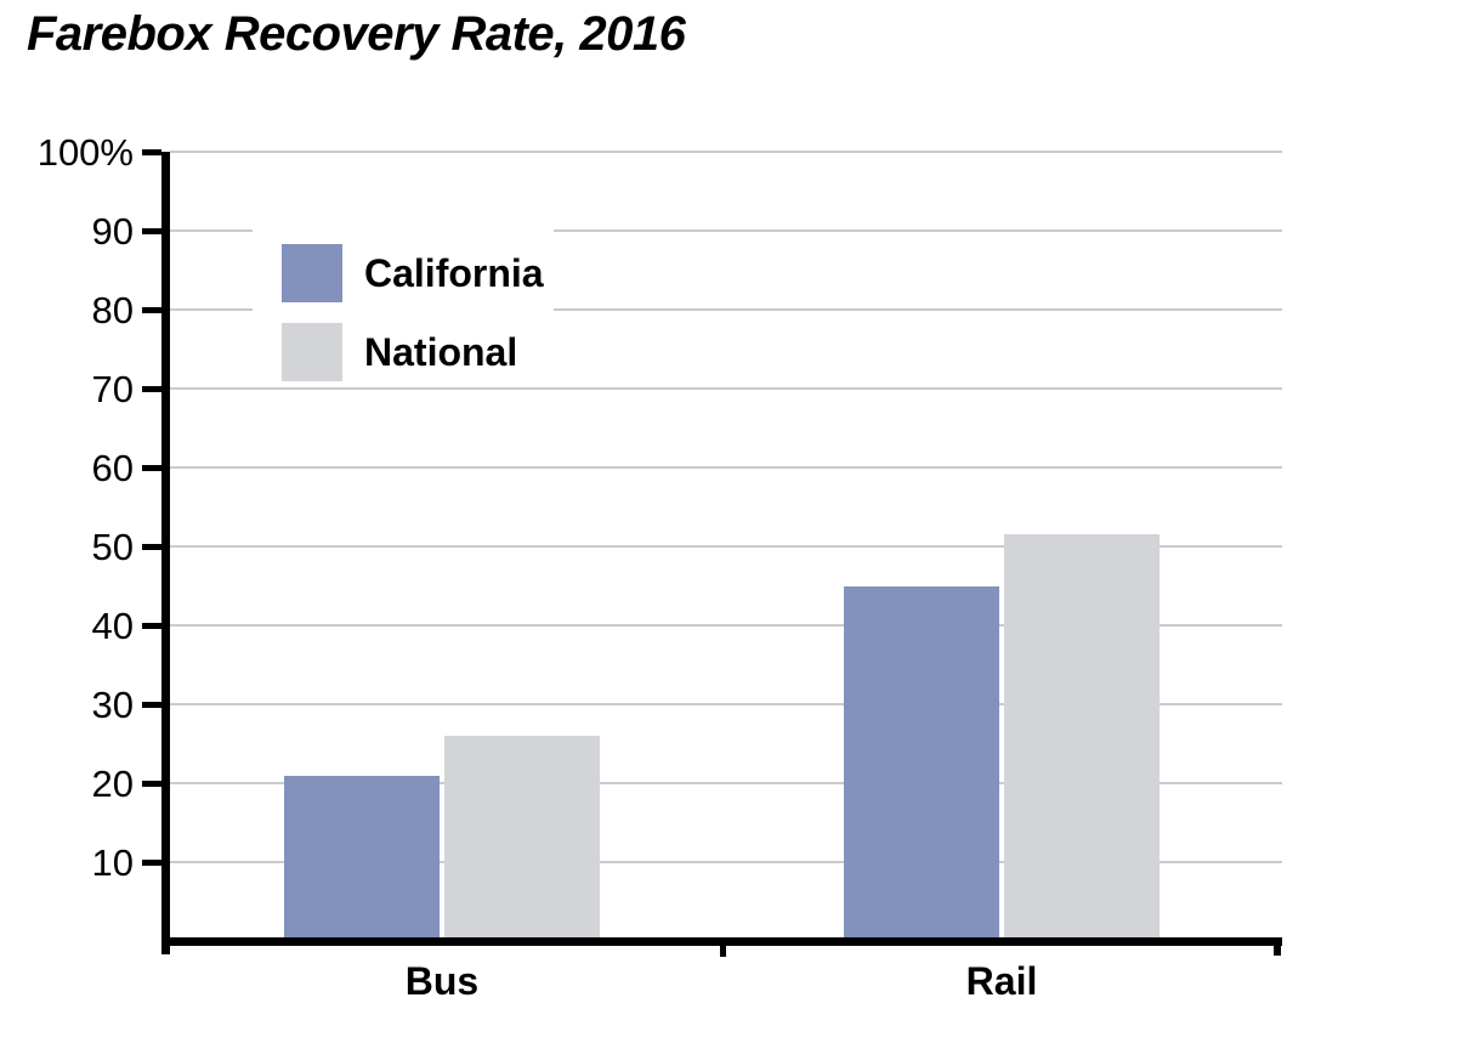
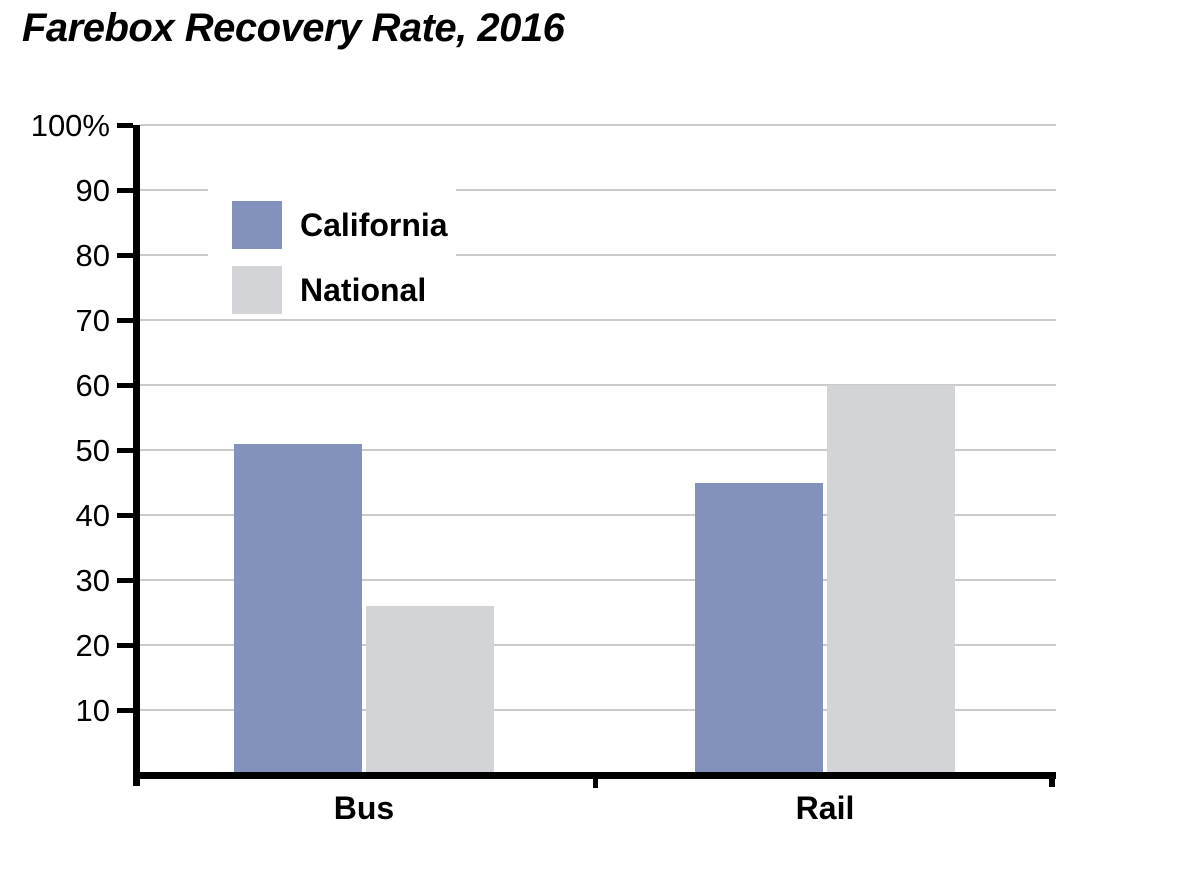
California/Bus: 21% -> 51%
National/Rail: 52% -> 60%
